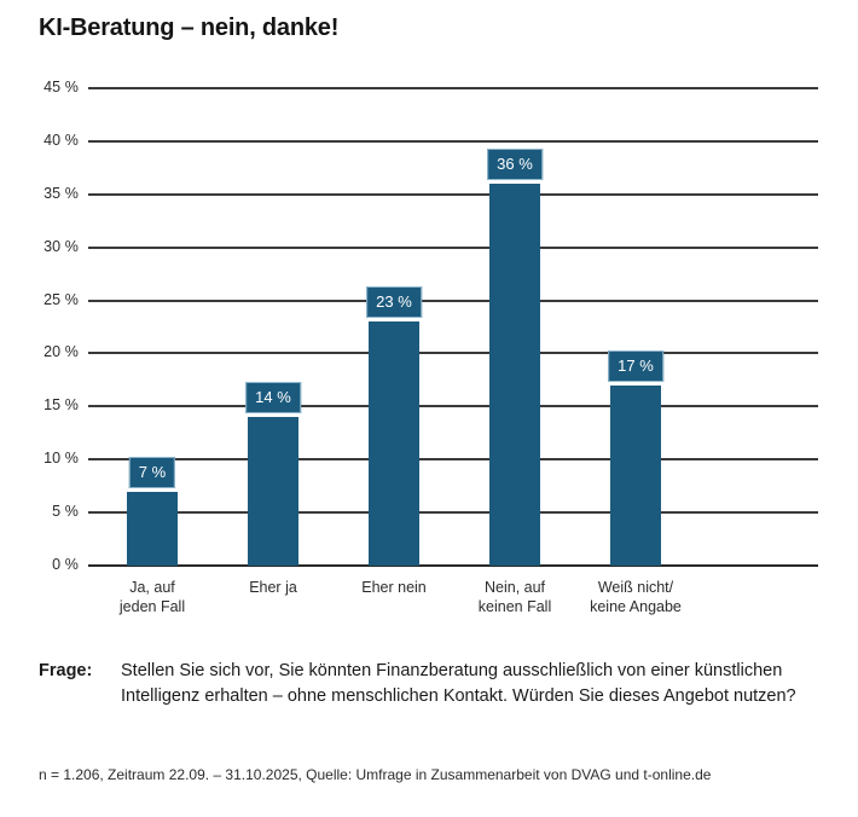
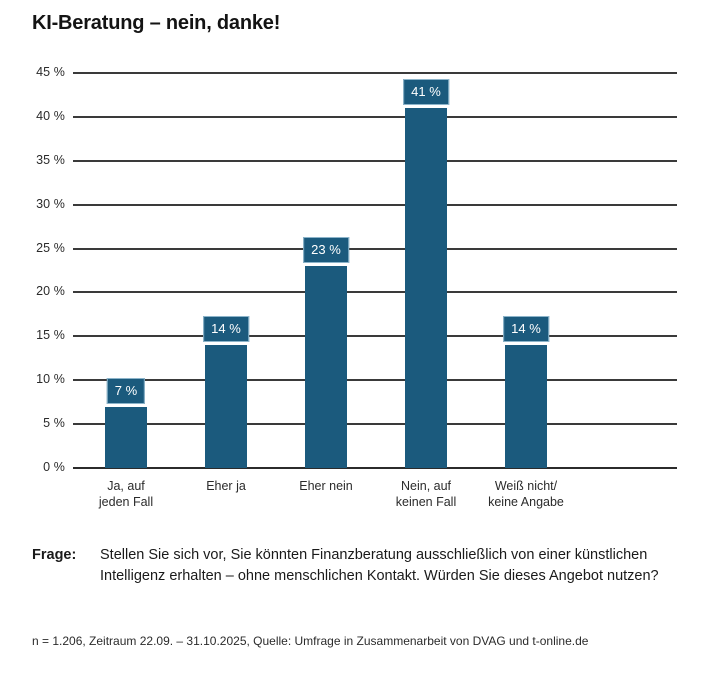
Nein, auf keinen Fall: 36 -> 41
Weiß nicht/ keine Angabe: 17 -> 14
